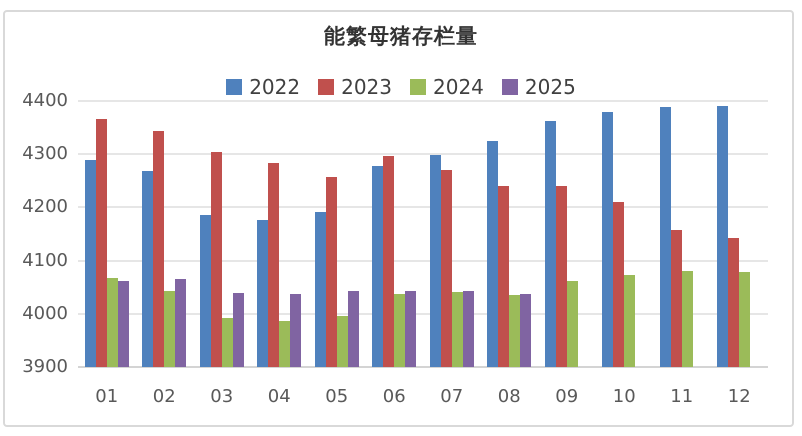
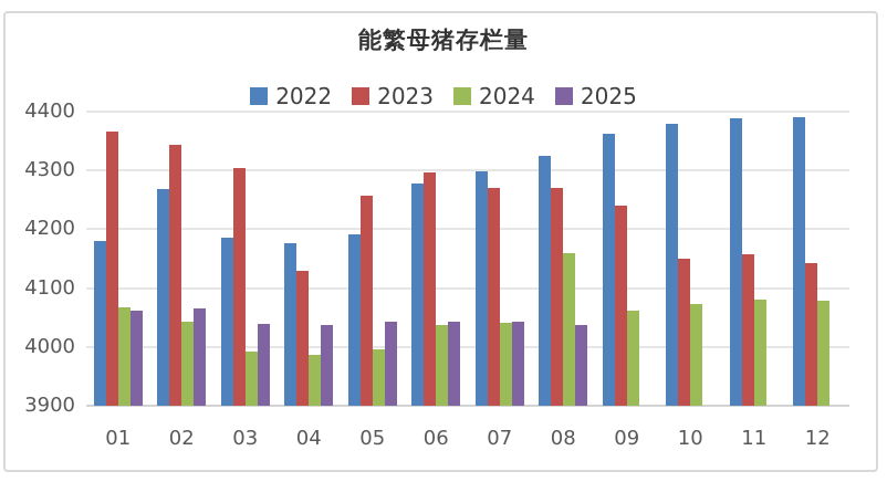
2022/01: 4290 -> 4180
2023/04: 4280 -> 4130
2023/08: 4240 -> 4270
2024/08: 4040 -> 4160
2023/10: 4210 -> 4150
